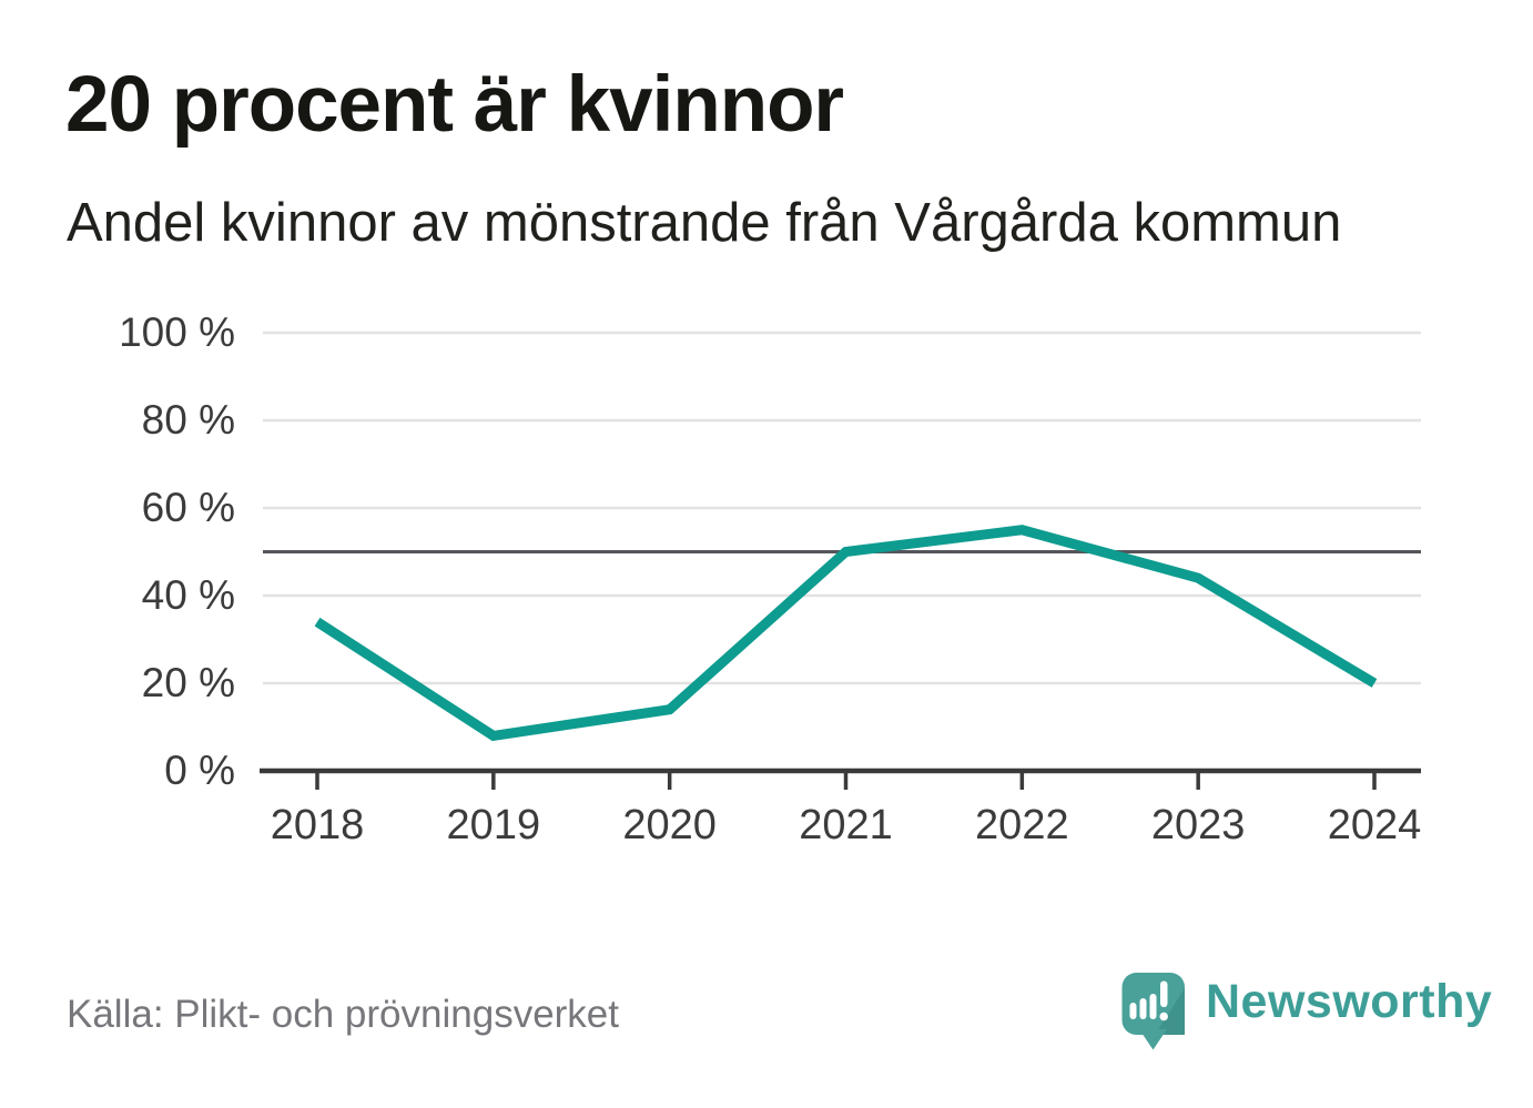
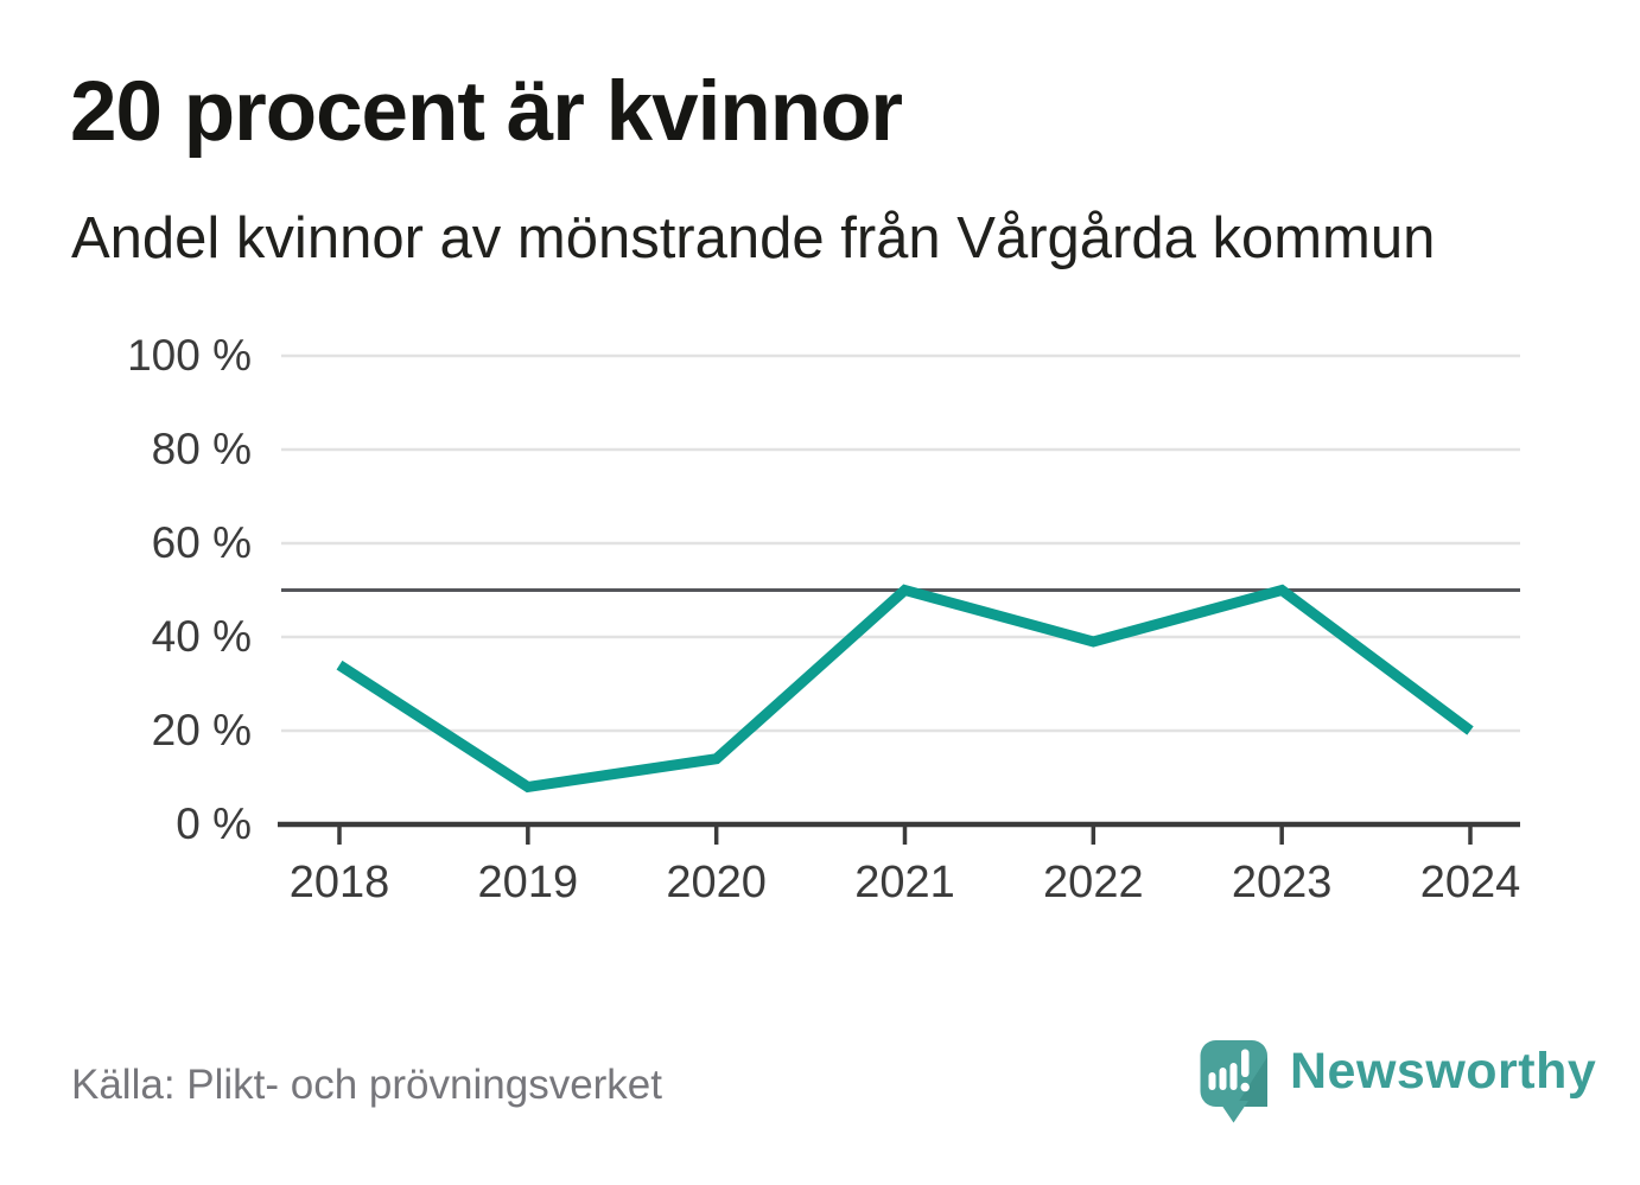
2022: 55% -> 39%
2023: 44% -> 50%
